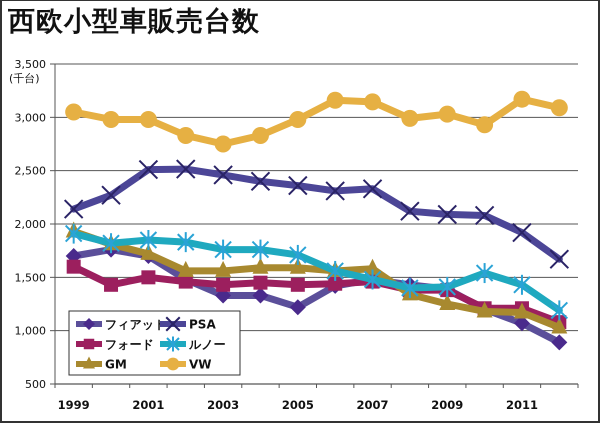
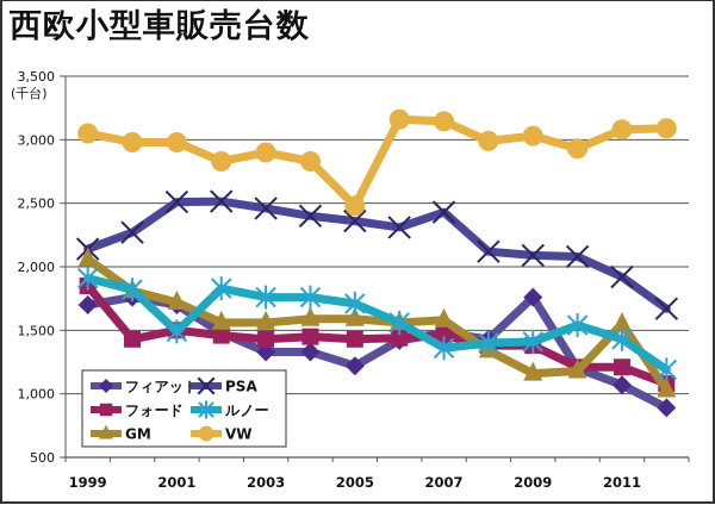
フォード/1999: 1600 -> 1850
GM/1999: 1930 -> 2060
ルノー/2001: 1850 -> 1490
VW/2003: 2750 -> 2900
VW/2005: 2980 -> 2480
PSA/2007: 2330 -> 2430
ルノー/2007: 1480 -> 1360
フィアット/2009: 1390 -> 1760
GM/2009: 1250 -> 1160
GM/2011: 1170 -> 1550
VW/2011: 3170 -> 3080
